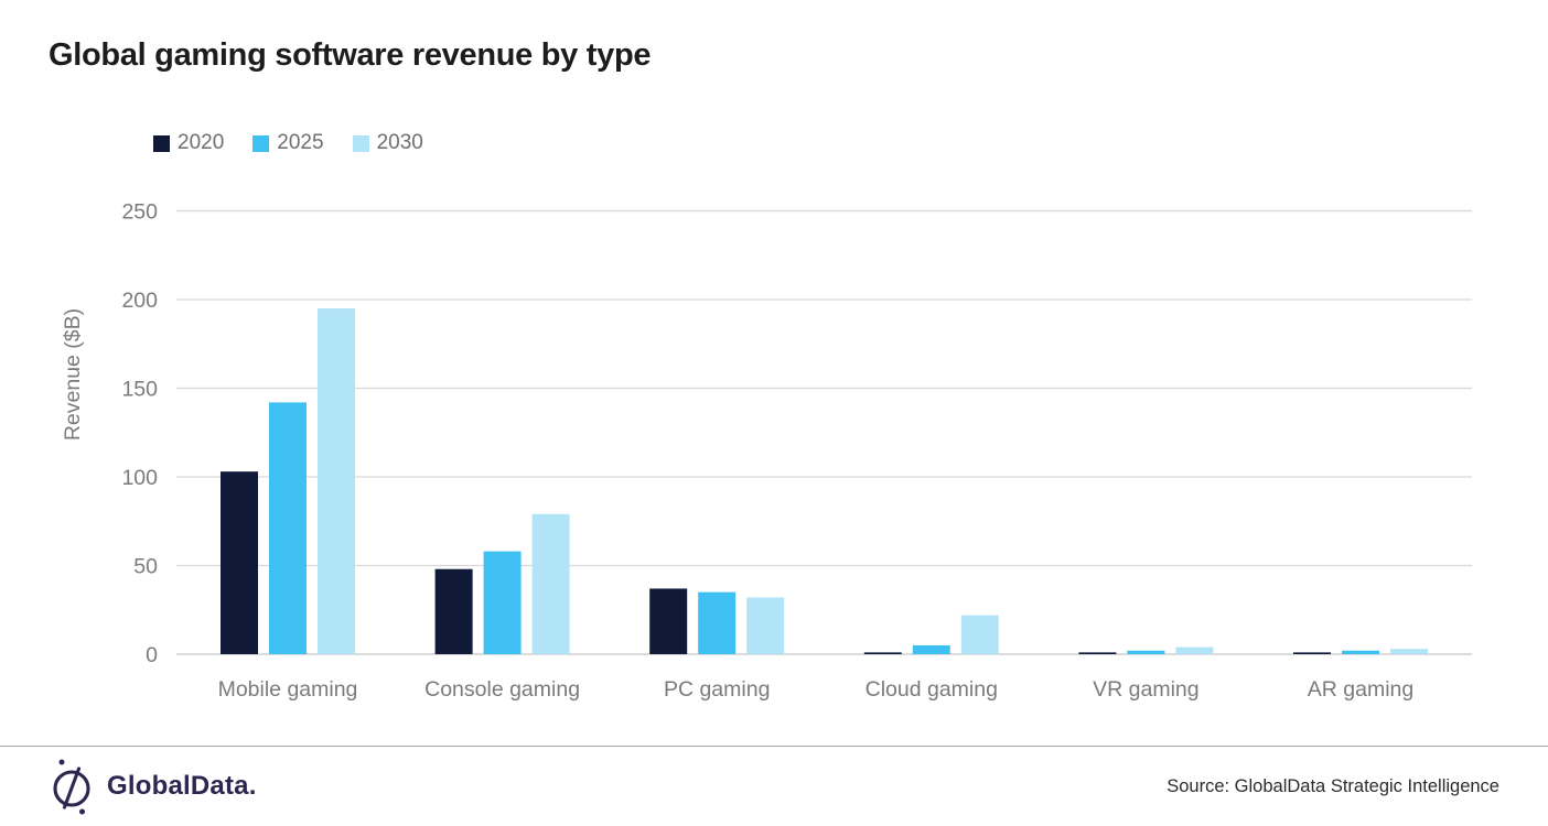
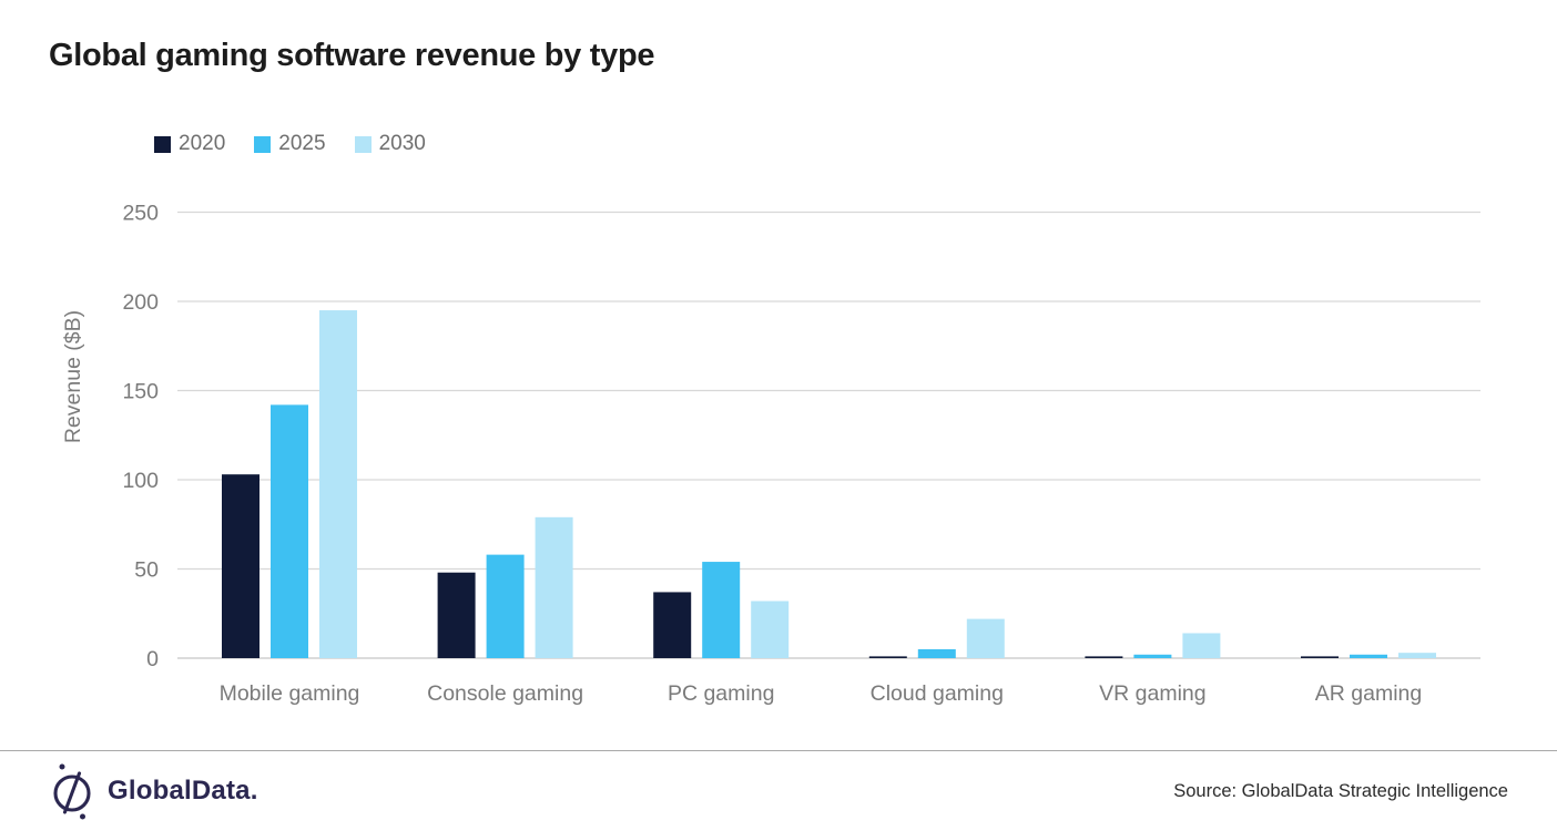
2025/PC gaming: 35 -> 54
2030/VR gaming: 4 -> 14
